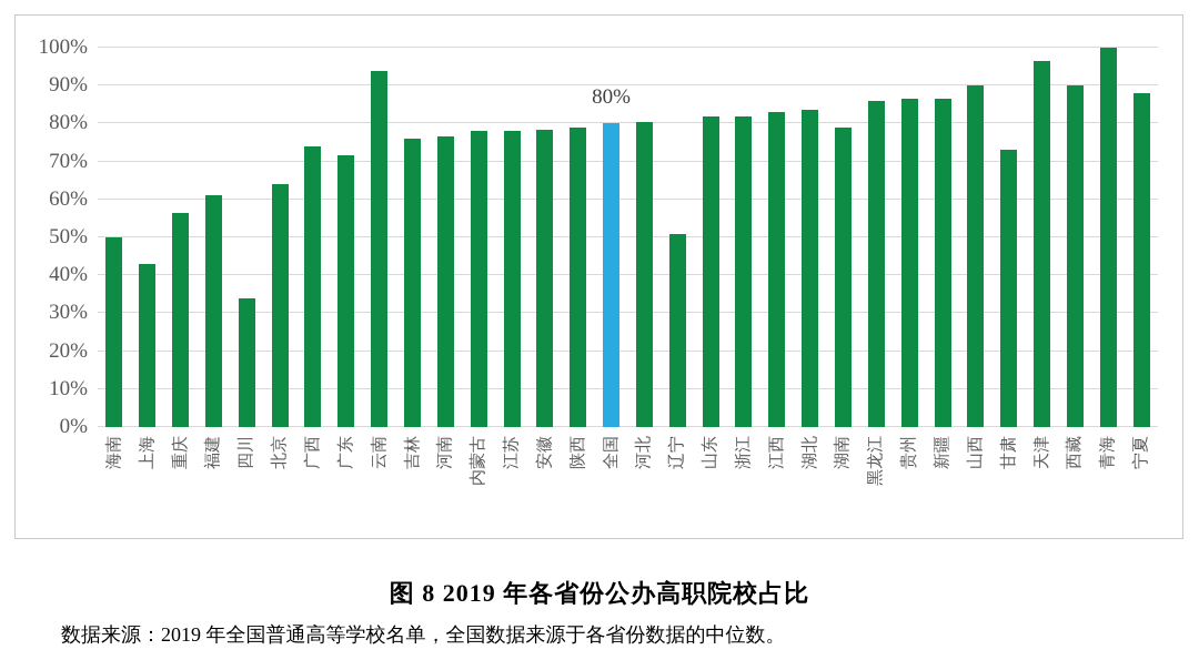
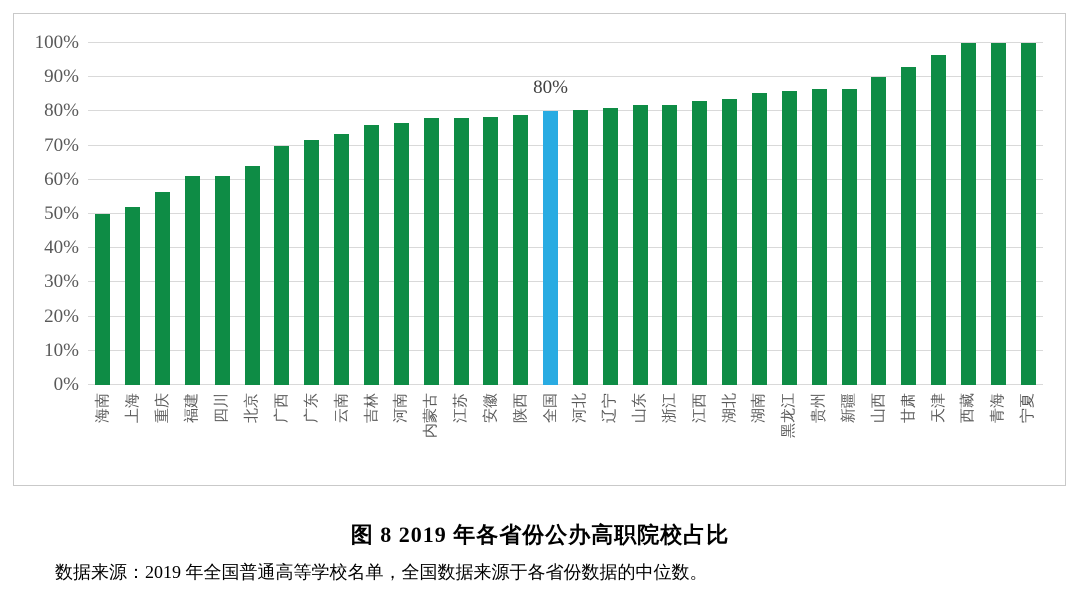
上海: 43% -> 52%
四川: 34% -> 61%
广西: 74% -> 70%
云南: 94% -> 74%
辽宁: 51% -> 81%
湖南: 79% -> 86%
甘肃: 73% -> 93%
西藏: 90% -> 100%
宁夏: 88% -> 100%
